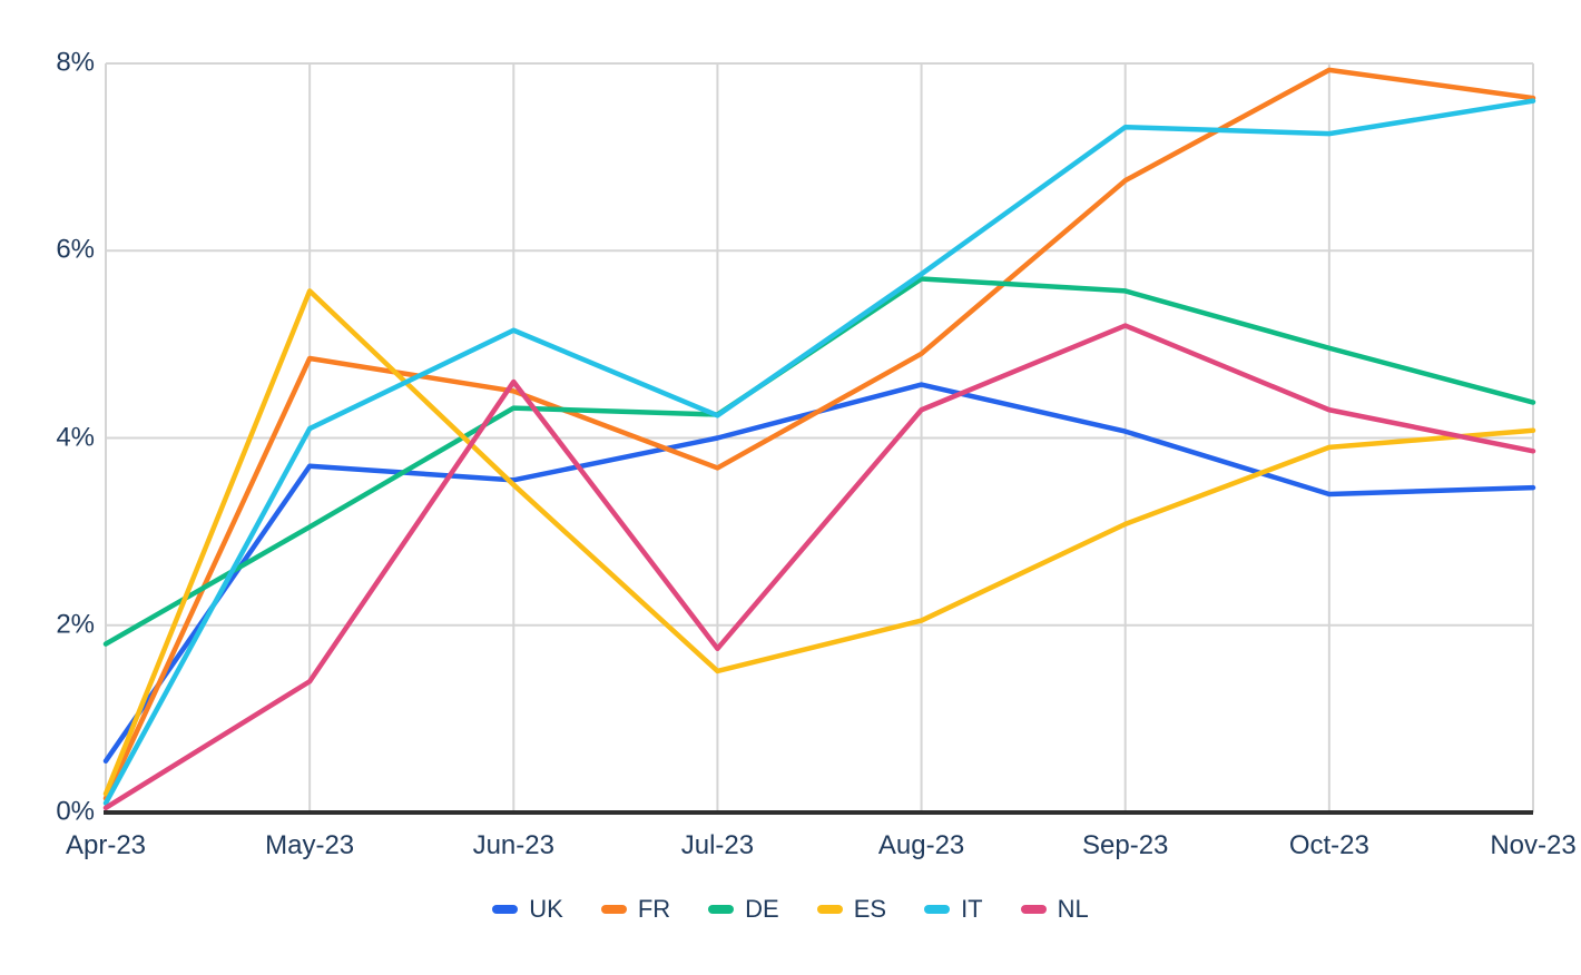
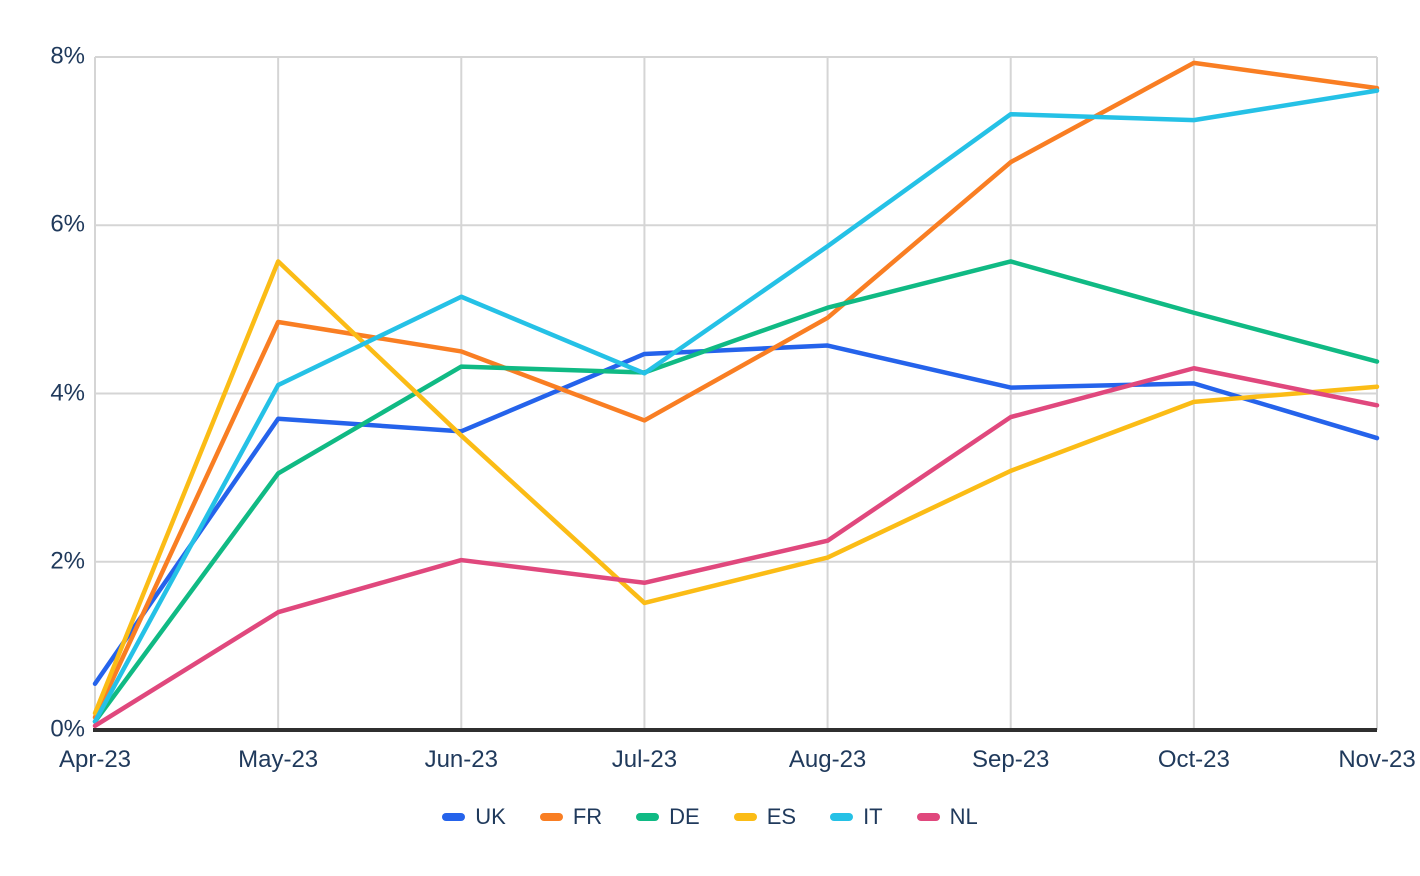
DE/Apr-23: 1.8% -> 0.1%
NL/Jun-23: 4.6% -> 2.0%
UK/Jul-23: 4.0% -> 4.5%
DE/Aug-23: 5.7% -> 5.0%
NL/Aug-23: 4.3% -> 2.2%
NL/Sep-23: 5.2% -> 3.7%
UK/Oct-23: 3.4% -> 4.1%
